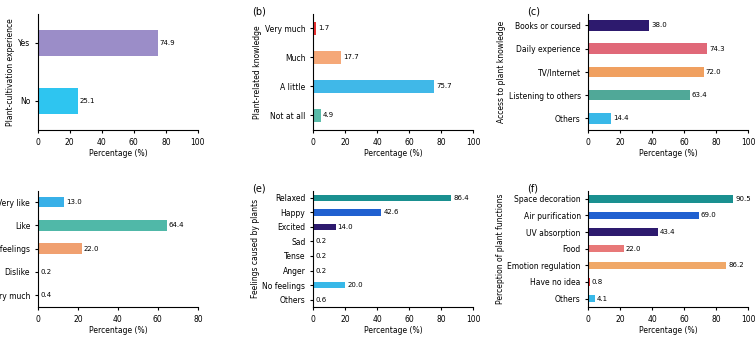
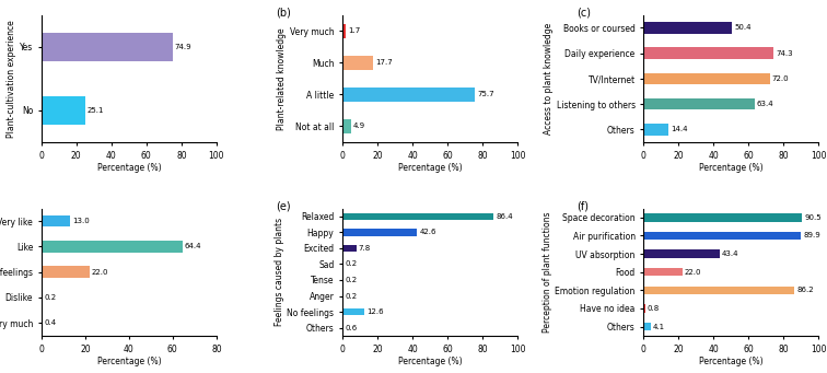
Books or coursed: 38 -> 50
Excited: 14 -> 8
No feelings: 20 -> 13
Air purification: 69 -> 90
